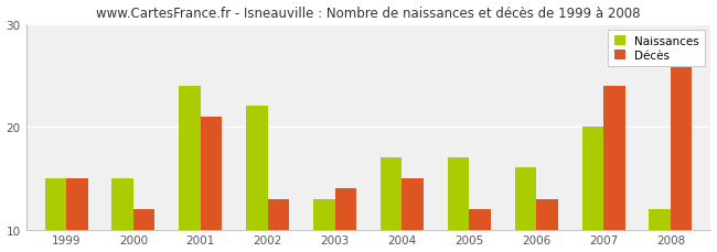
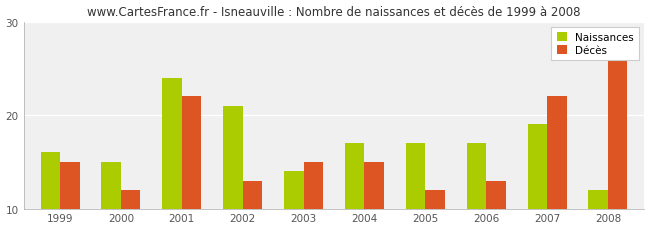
Naissances/1999: 15 -> 16
Décès/2001: 21 -> 22
Naissances/2002: 22 -> 21
Naissances/2003: 13 -> 14
Décès/2003: 14 -> 15
Naissances/2006: 16 -> 17
Naissances/2007: 20 -> 19
Décès/2007: 24 -> 22
